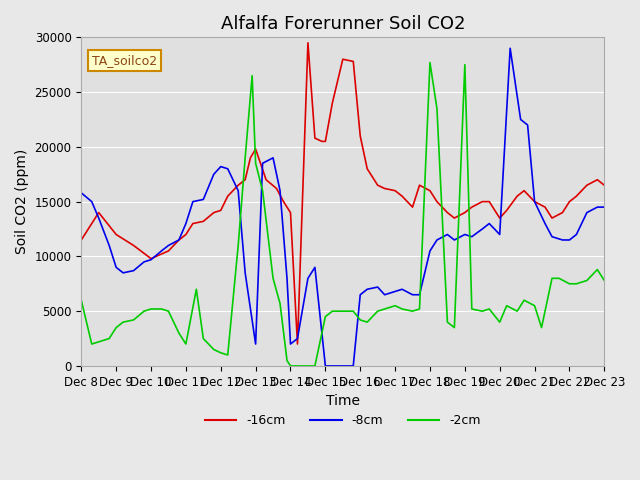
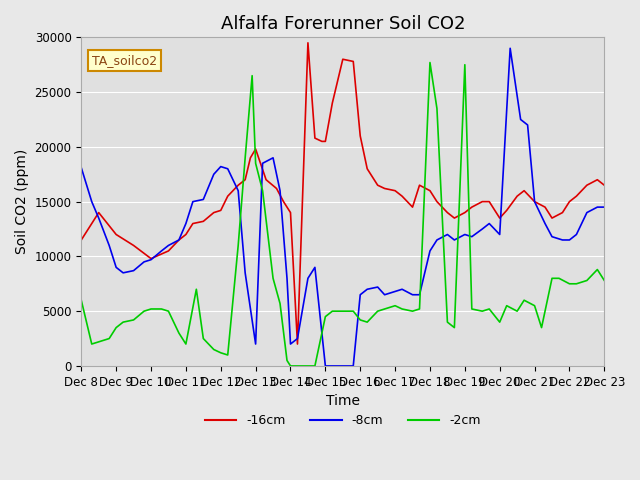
-8cm/Dec 8: 15800 -> 18100
